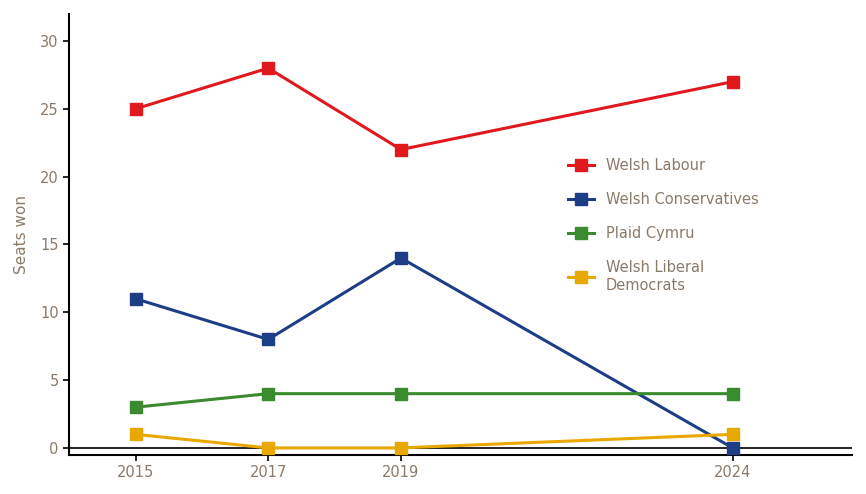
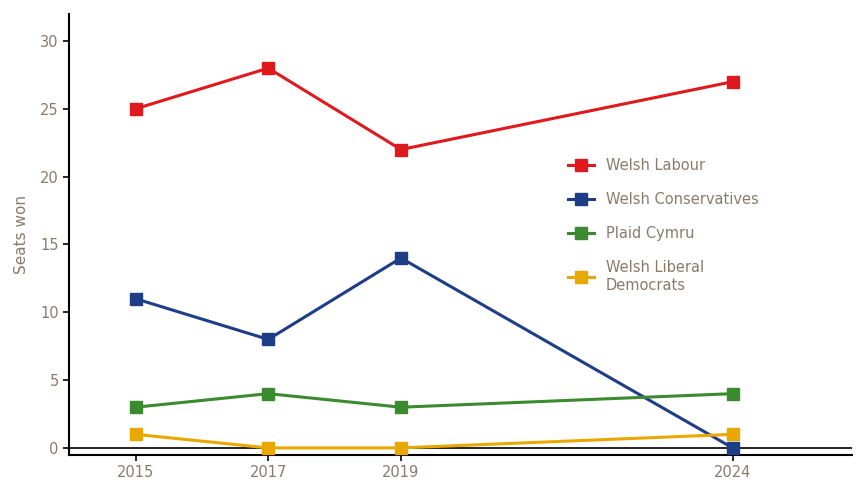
Plaid Cymru/2019: 4 -> 3
